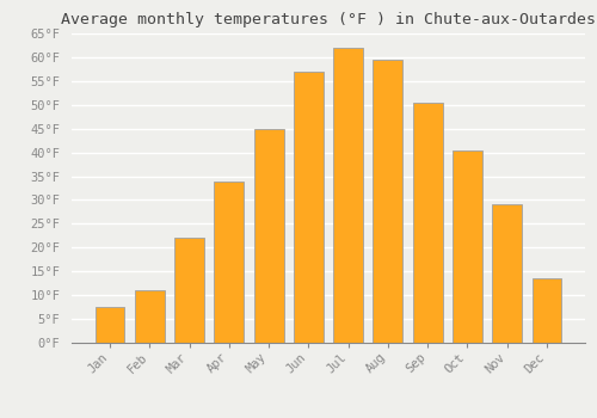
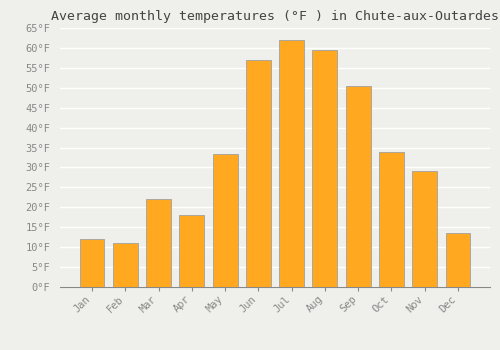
Jan: 7.5°F -> 12.0°F
Apr: 34.0°F -> 18.0°F
May: 45.0°F -> 33.5°F
Oct: 40.5°F -> 34.0°F
